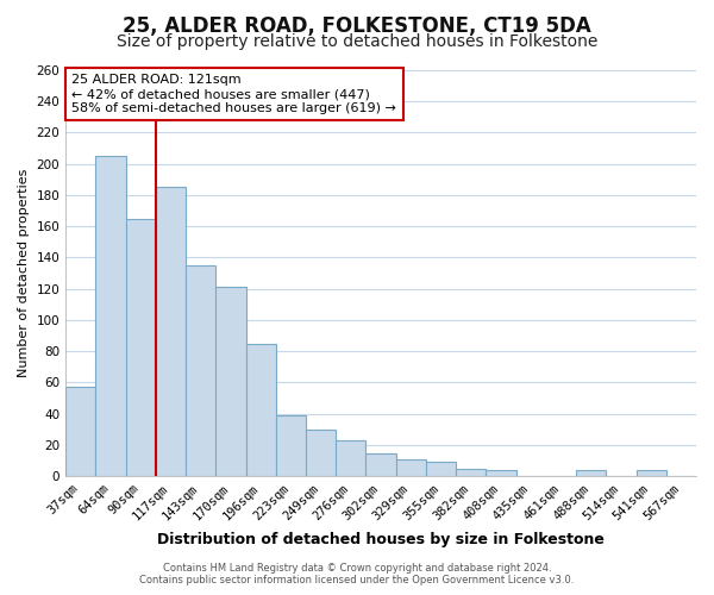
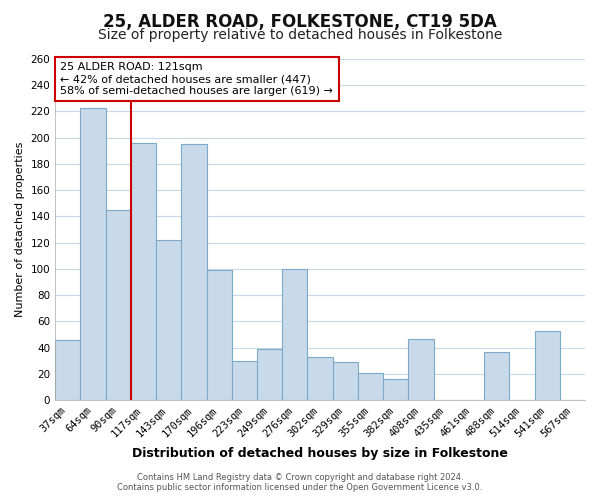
37sqm: 57 -> 46
64sqm: 205 -> 223
90sqm: 165 -> 145
117sqm: 185 -> 196
143sqm: 135 -> 122
170sqm: 121 -> 195
196sqm: 85 -> 99
223sqm: 39 -> 30
249sqm: 30 -> 39
276sqm: 23 -> 100
302sqm: 15 -> 33
329sqm: 11 -> 29
355sqm: 9 -> 21
382sqm: 5 -> 16
408sqm: 4 -> 47
488sqm: 4 -> 37
541sqm: 4 -> 53
